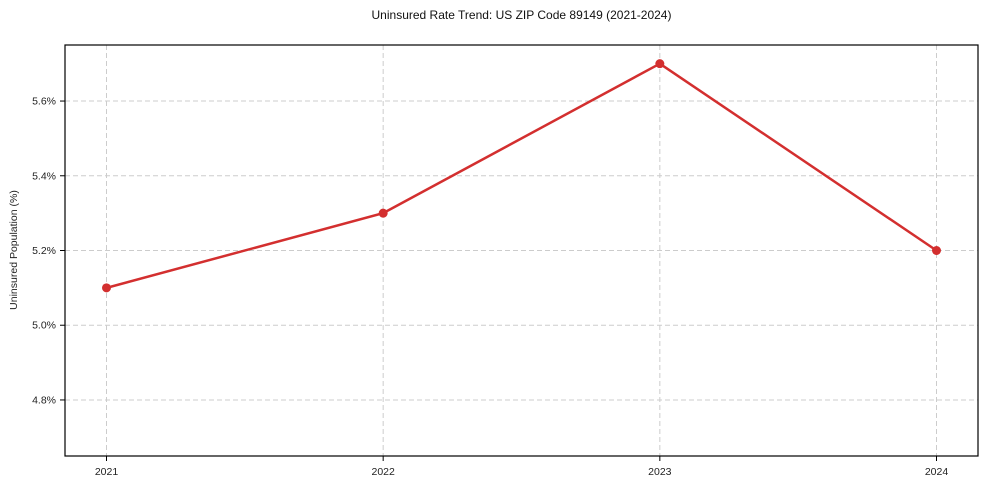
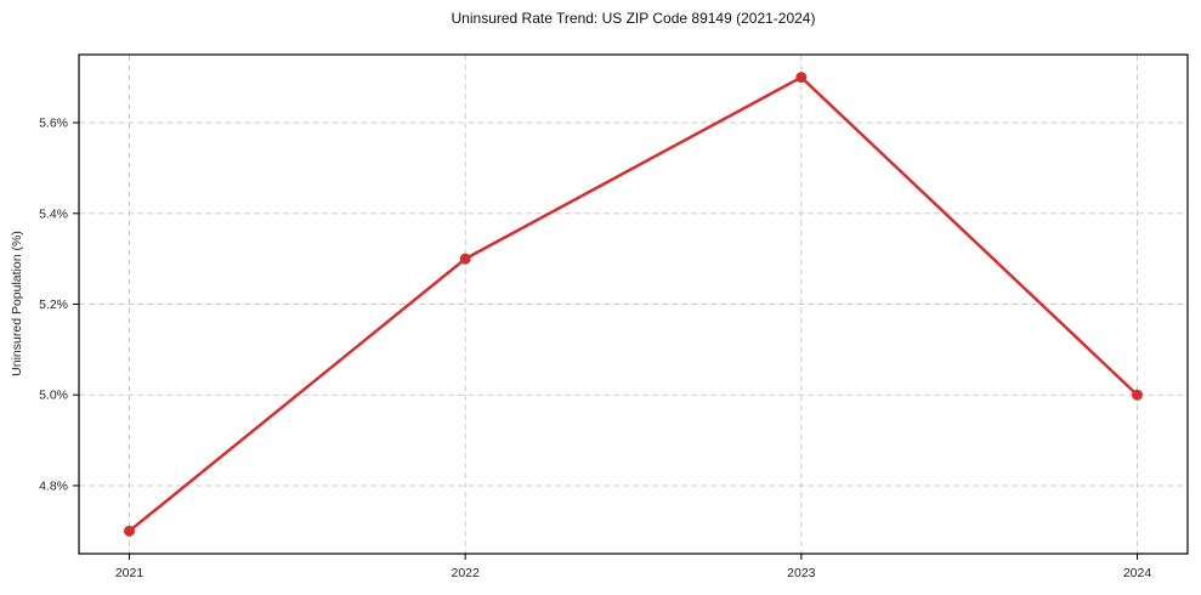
2021: 5.1% -> 4.7%
2024: 5.2% -> 5.0%
